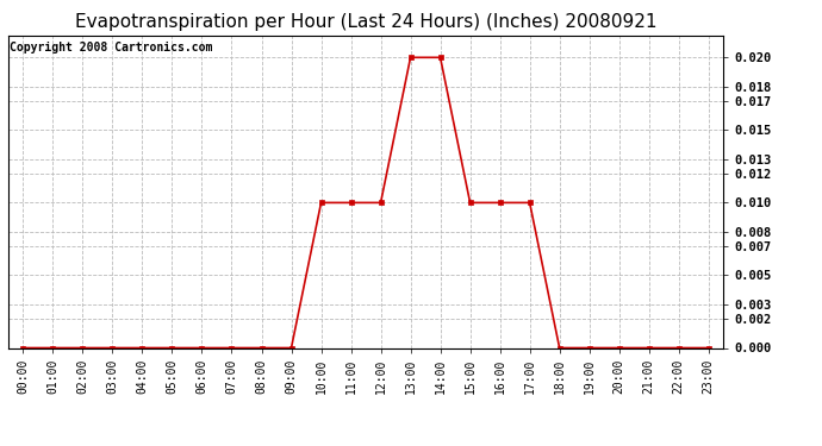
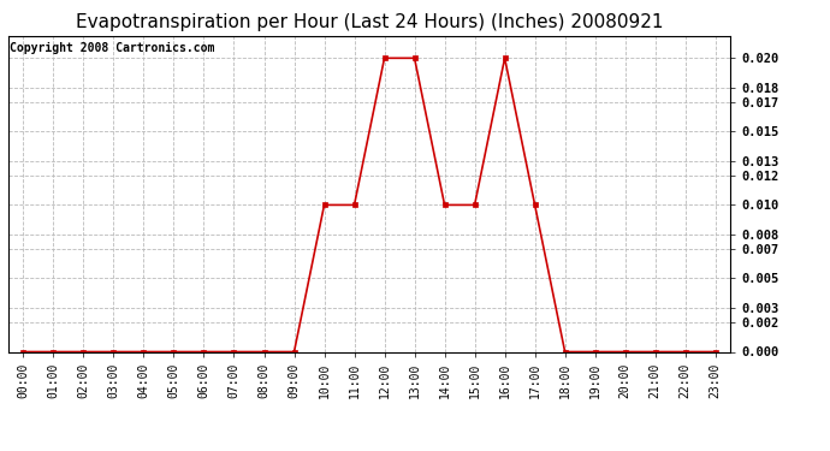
12:00: 0.01 -> 0.02
14:00: 0.02 -> 0.01
16:00: 0.01 -> 0.02
